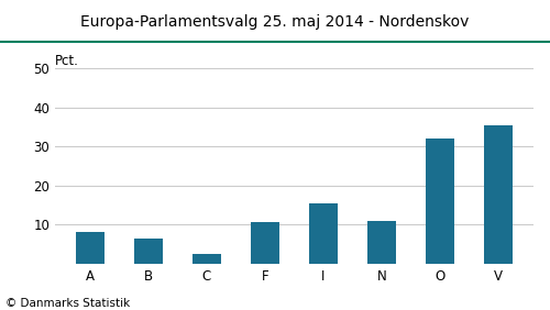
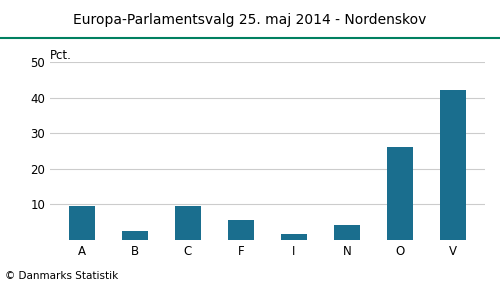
A: 8.0 -> 9.5
B: 6.5 -> 2.5
C: 2.5 -> 9.5
F: 10.5 -> 5.5
I: 15.5 -> 1.5
N: 11.0 -> 4.0
O: 32.0 -> 26.0
V: 35.5 -> 42.0
